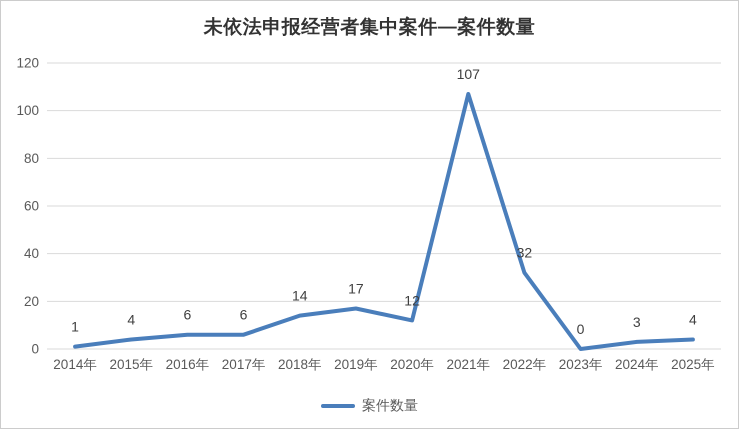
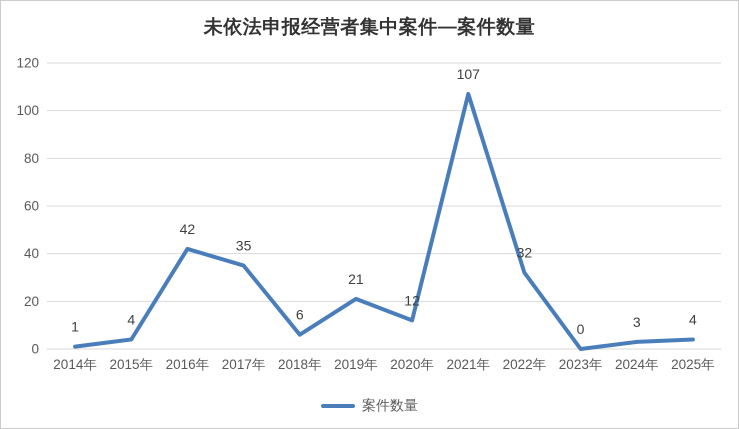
2016年: 6 -> 42
2017年: 6 -> 35
2018年: 14 -> 6
2019年: 17 -> 21
